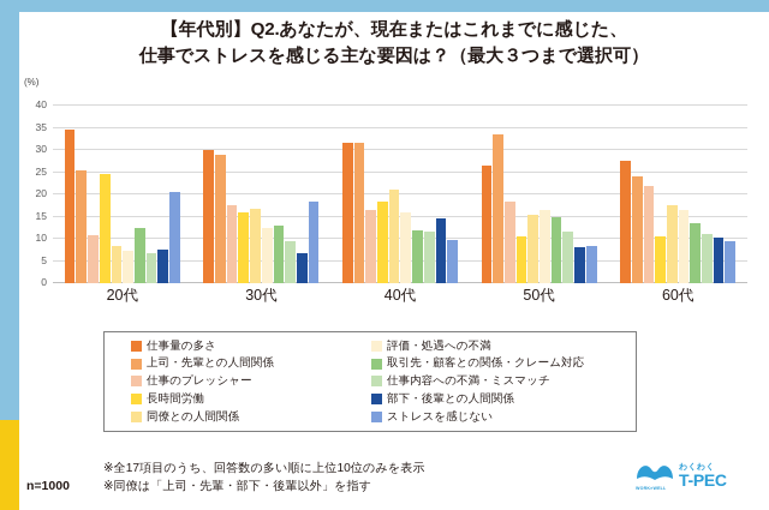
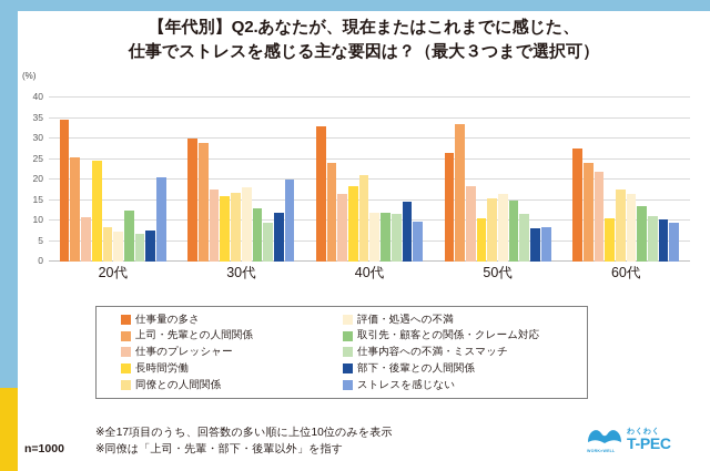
評価・処遇への不満/30代: 12 -> 18
部下・後輩との人間関係/30代: 7 -> 12
ストレスを感じない/30代: 18 -> 20
仕事量の多さ/40代: 32 -> 33
上司・先輩との人間関係/40代: 32 -> 24
評価・処遇への不満/40代: 16 -> 12
